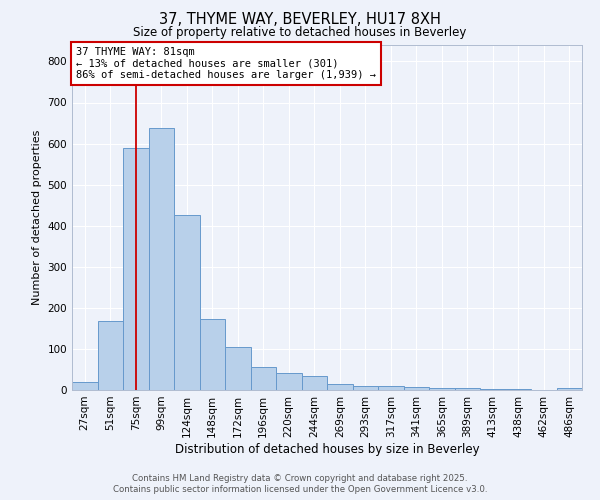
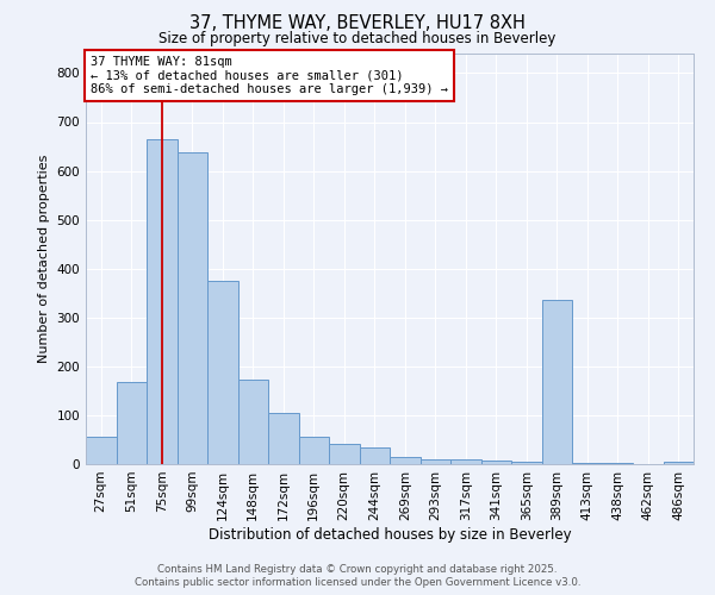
27sqm: 20 -> 55
75sqm: 590 -> 665
124sqm: 425 -> 375
389sqm: 5 -> 335
